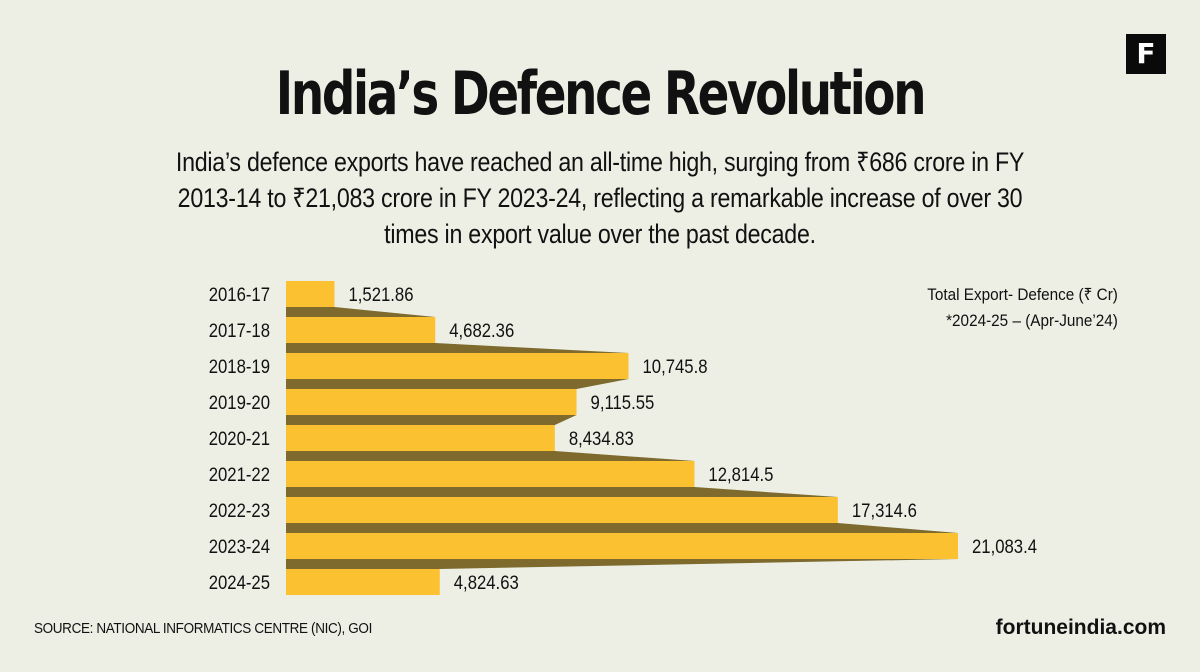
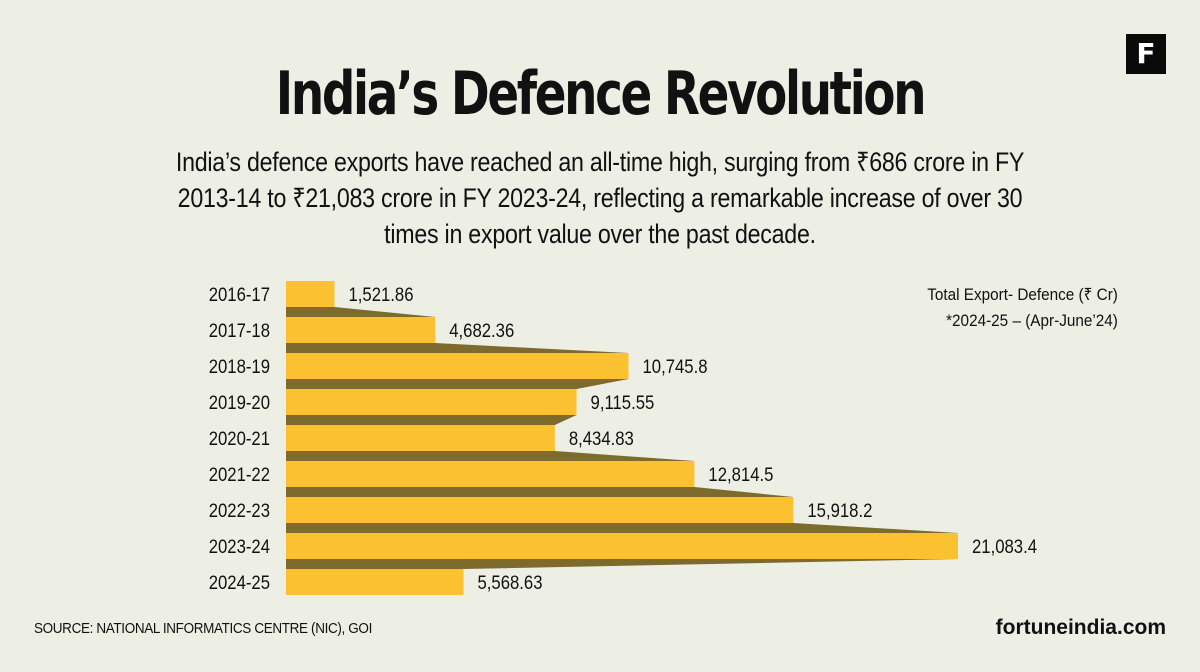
2022-23: 17,314.6 -> 15,918.2
2024-25: 4,824.63 -> 5,568.63
